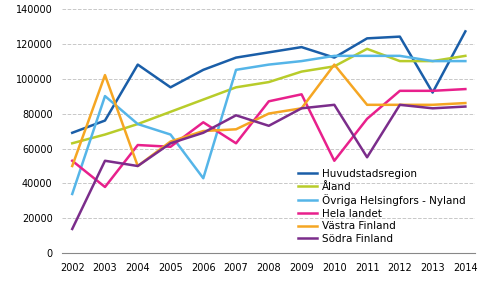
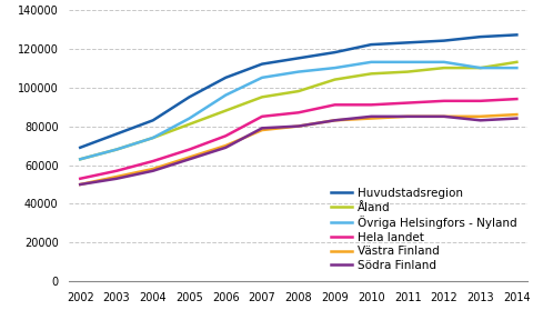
Övriga Helsingfors - Nyland/2002: 34000 -> 63000
Södra Finland/2002: 14000 -> 50000
Övriga Helsingfors - Nyland/2003: 90000 -> 68000
Hela landet/2003: 38000 -> 57000
Västra Finland/2003: 102000 -> 54000
Huvudstadsregion/2004: 108000 -> 83000
Västra Finland/2004: 50000 -> 58000
Södra Finland/2004: 50000 -> 57000
Övriga Helsingfors - Nyland/2005: 68000 -> 84000
Hela landet/2005: 61000 -> 68000
Övriga Helsingfors - Nyland/2006: 43000 -> 96000
Hela landet/2007: 63000 -> 85000
Västra Finland/2007: 71000 -> 78000
Södra Finland/2008: 73000 -> 80000
Huvudstadsregion/2010: 112000 -> 122000
Hela landet/2010: 53000 -> 91000
Västra Finland/2010: 108000 -> 84000
Åland/2011: 117000 -> 108000
Hela landet/2011: 77000 -> 92000
Södra Finland/2011: 55000 -> 85000
Huvudstadsregion/2013: 92000 -> 126000
